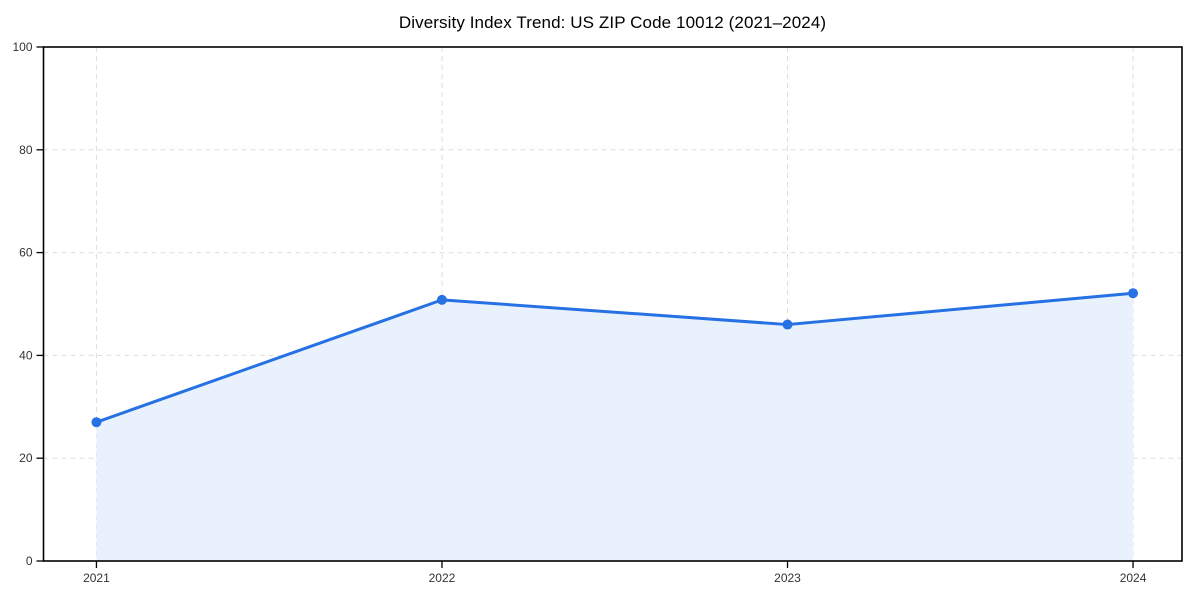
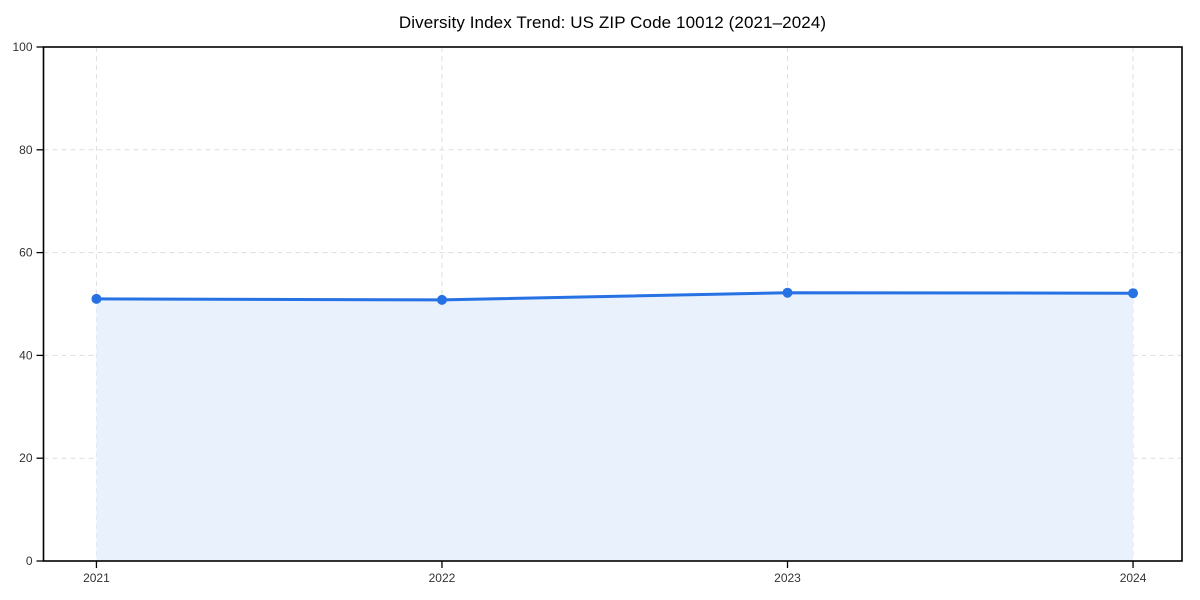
2021: 27 -> 51
2023: 46 -> 52
